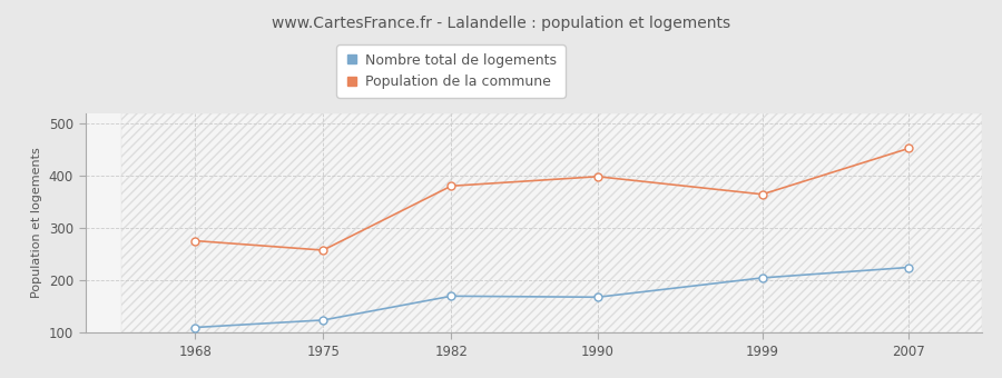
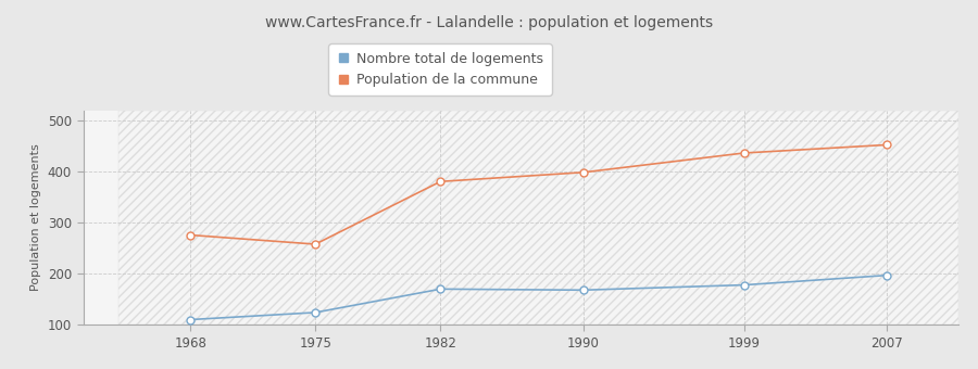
Nombre total de logements/1999: 205 -> 178
Population de la commune/1999: 365 -> 437
Nombre total de logements/2007: 225 -> 197
